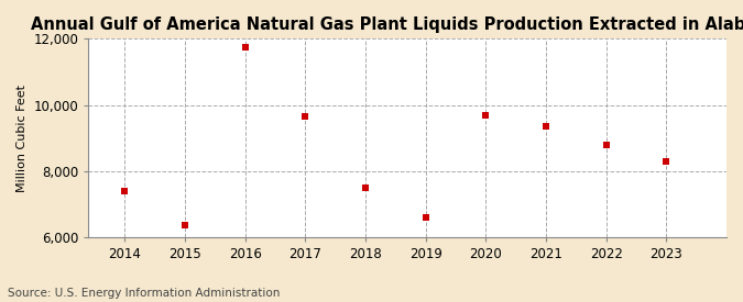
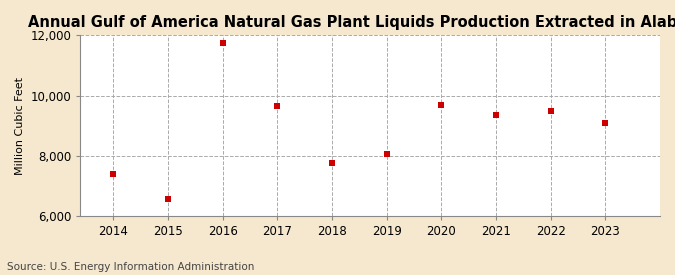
2015: 6,350 -> 6,550
2018: 7,500 -> 7,750
2019: 6,600 -> 8,050
2022: 8,800 -> 9,500
2023: 8,300 -> 9,100
